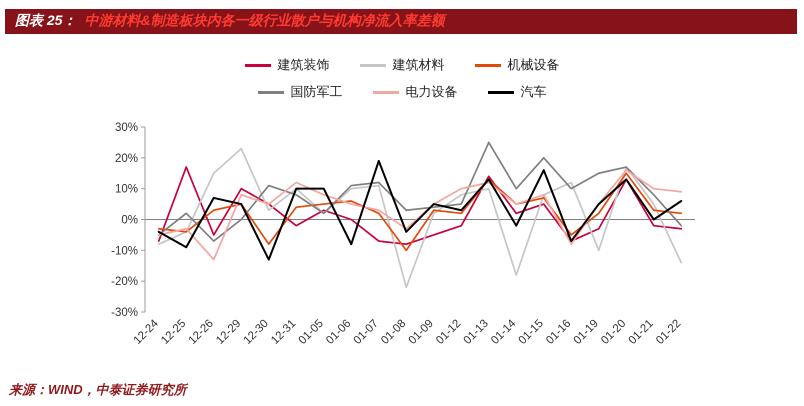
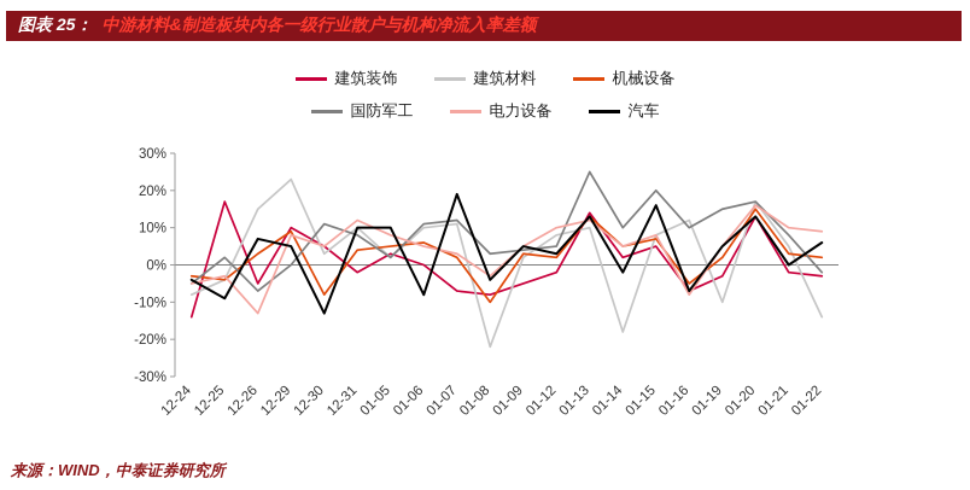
建筑装饰/12-24: -7% -> -14%
机械设备/12-29: 5% -> 9%
